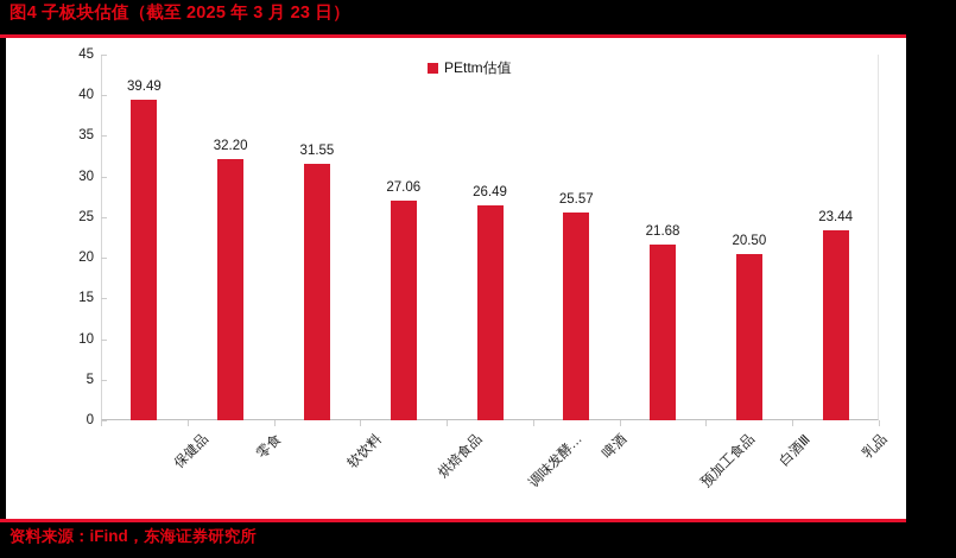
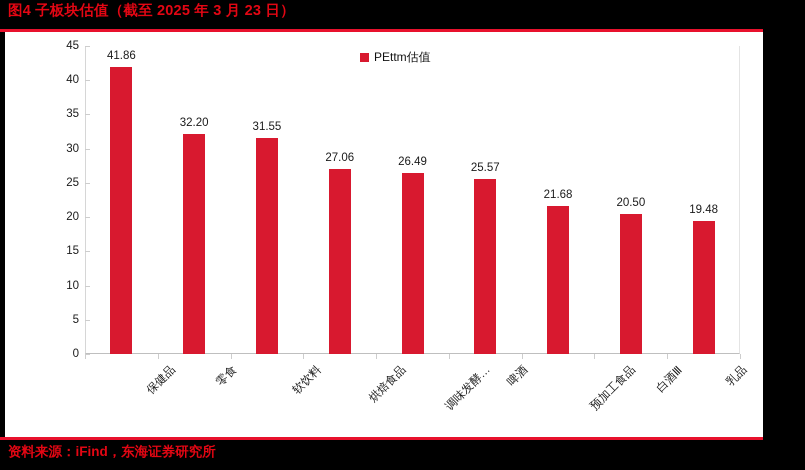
保健品: 39.49 -> 41.86
乳品: 23.44 -> 19.48
